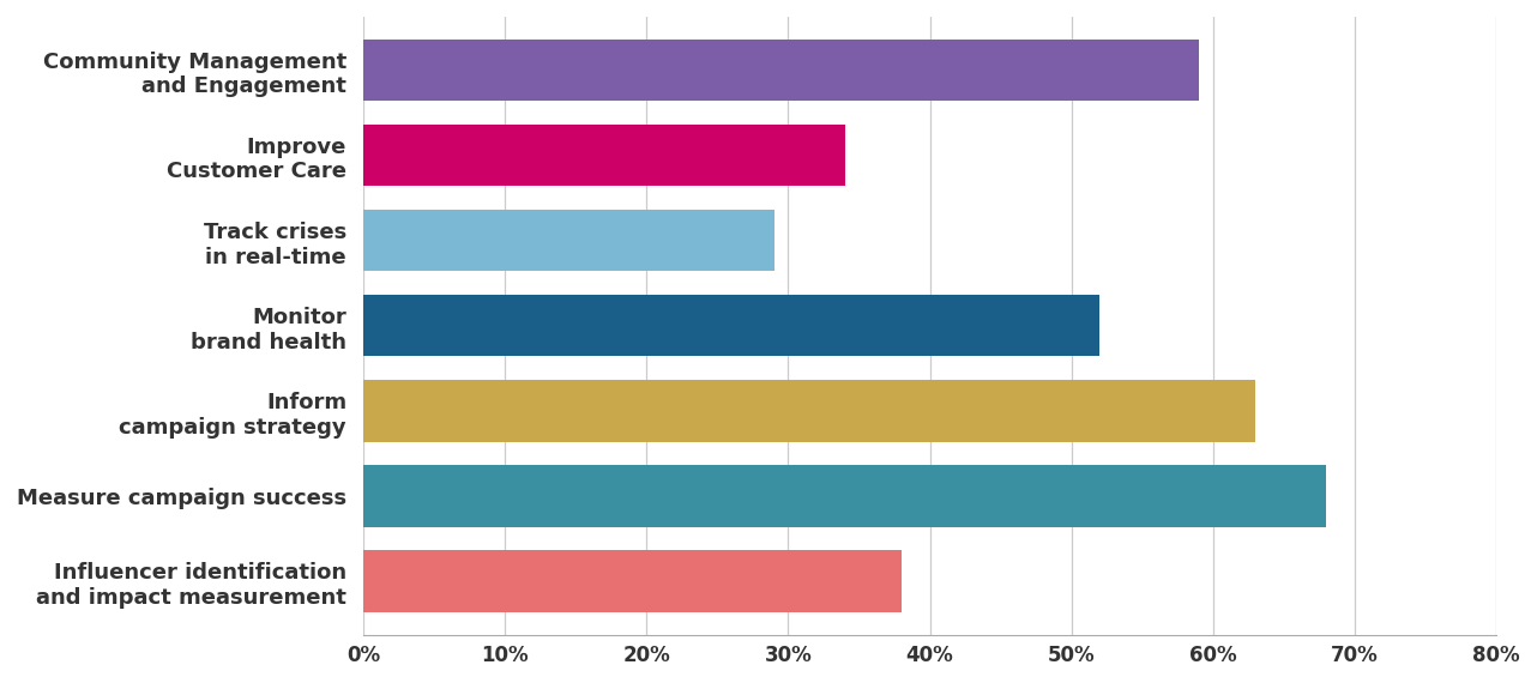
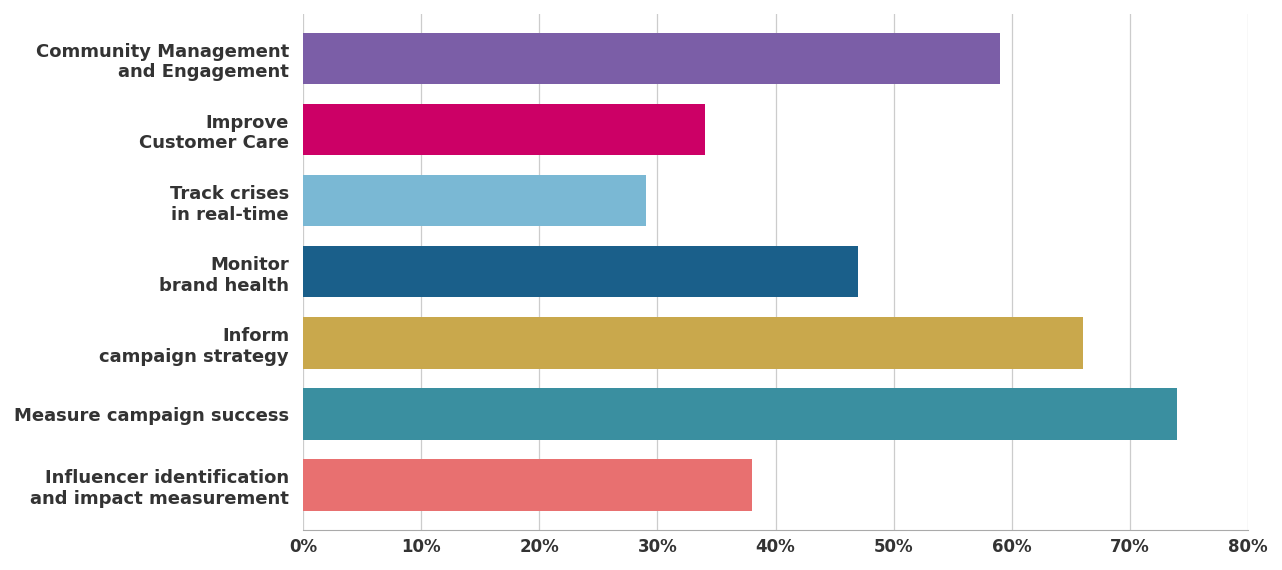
Monitor brand health: 52% -> 47%
Inform campaign strategy: 63% -> 66%
Measure campaign success: 68% -> 74%
